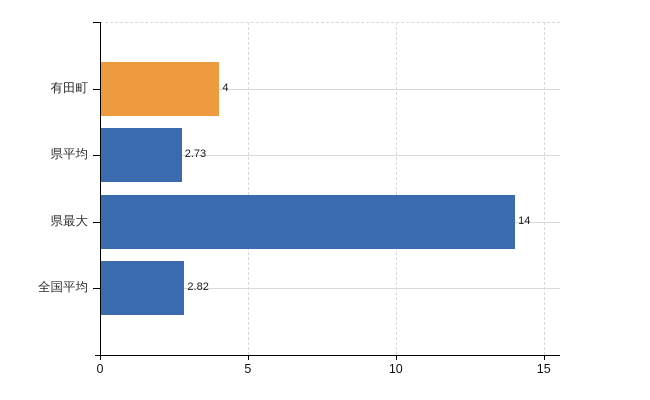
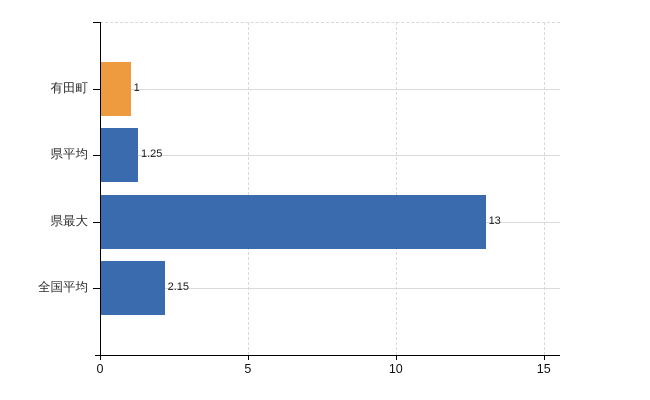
有田町: 4 -> 1
県平均: 2.73 -> 1.25
県最大: 14 -> 13
全国平均: 2.82 -> 2.15
